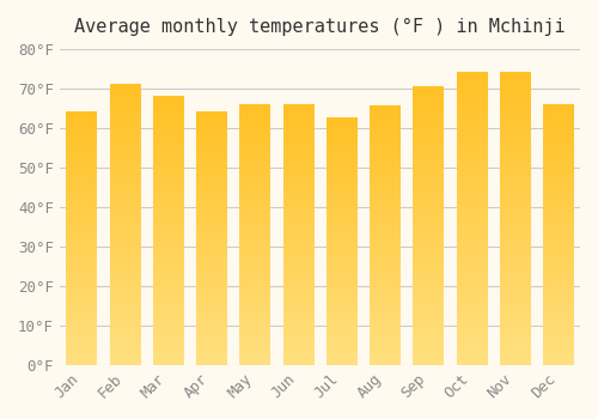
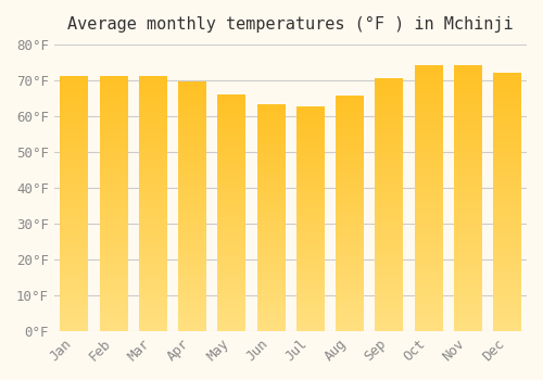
Jan: 64.0°F -> 71.0°F
Mar: 68.0°F -> 71.0°F
Apr: 64.0°F -> 69.5°F
Jun: 66.0°F -> 63.0°F
Dec: 66.0°F -> 72.0°F
